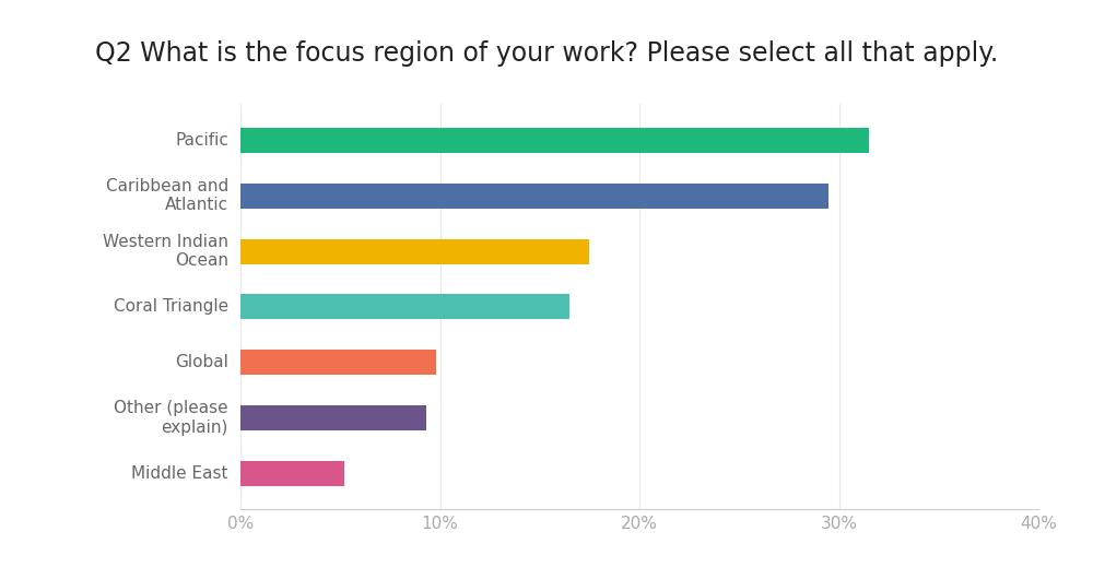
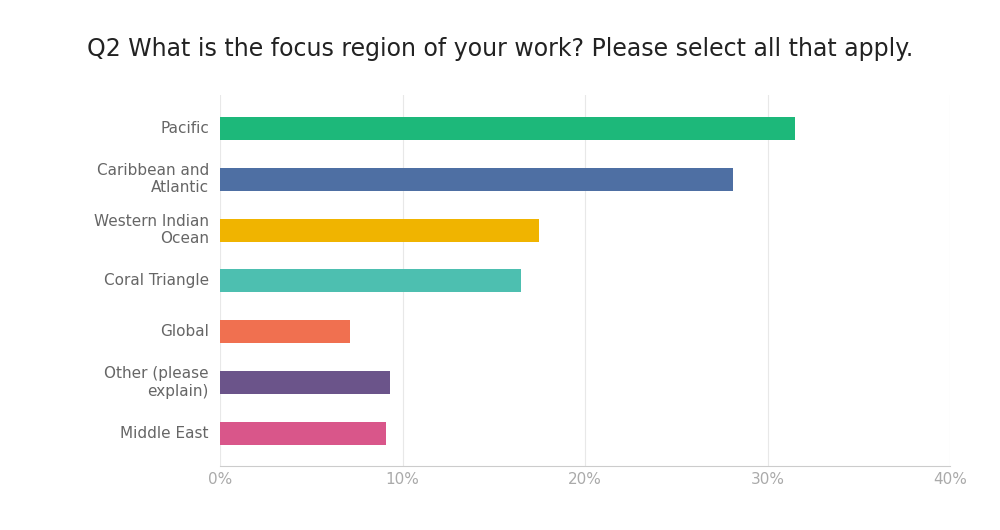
Caribbean and Atlantic: 29.5% -> 28.1%
Global: 9.8% -> 7.1%
Middle East: 5.2% -> 9.1%
